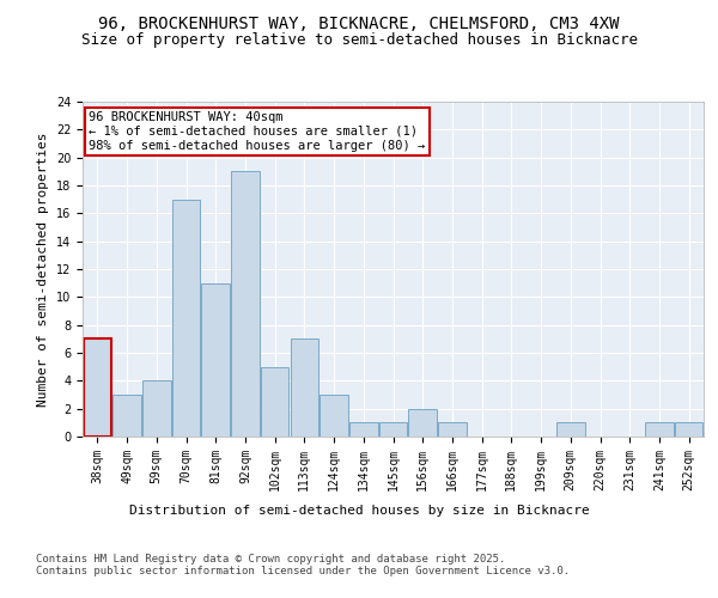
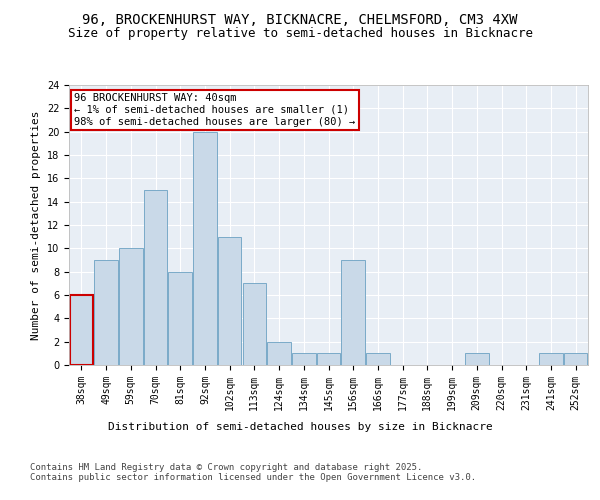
38sqm: 7 -> 6
49sqm: 3 -> 9
59sqm: 4 -> 10
70sqm: 17 -> 15
81sqm: 11 -> 8
92sqm: 19 -> 20
102sqm: 5 -> 11
124sqm: 3 -> 2
156sqm: 2 -> 9
